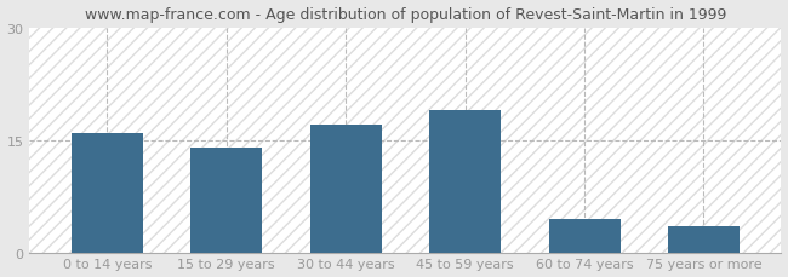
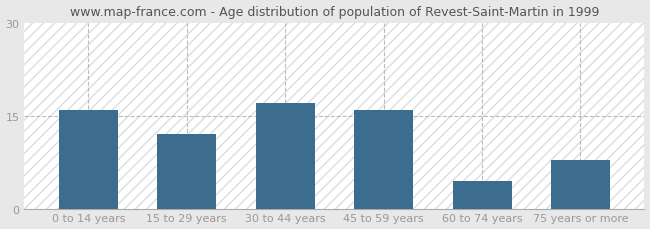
15 to 29 years: 14.0 -> 12.0
45 to 59 years: 19.0 -> 16.0
75 years or more: 3.5 -> 7.8
